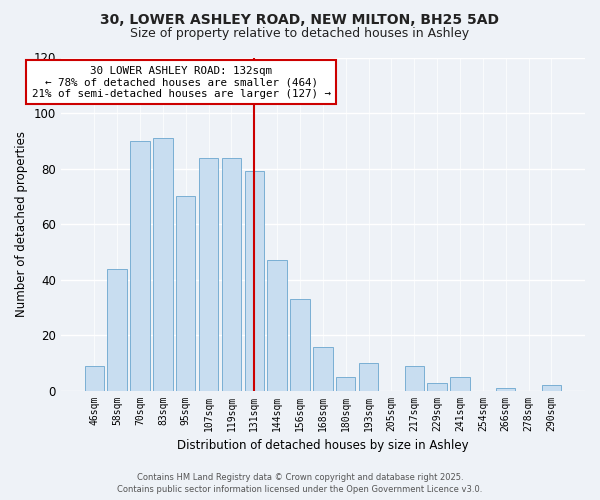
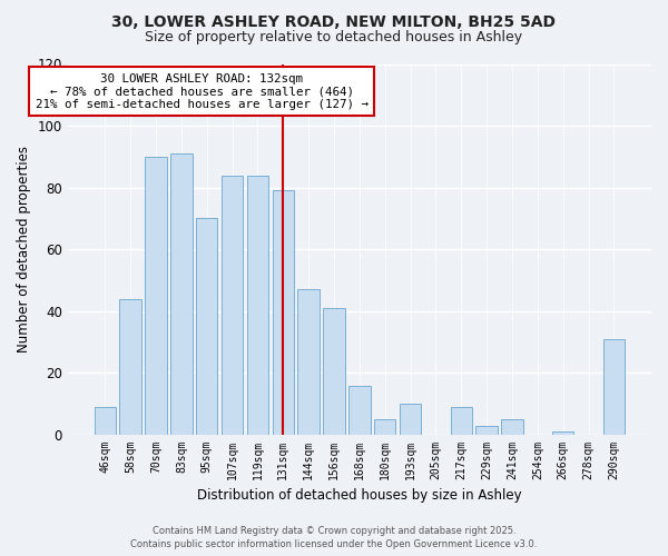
156sqm: 33 -> 41
290sqm: 2 -> 31
